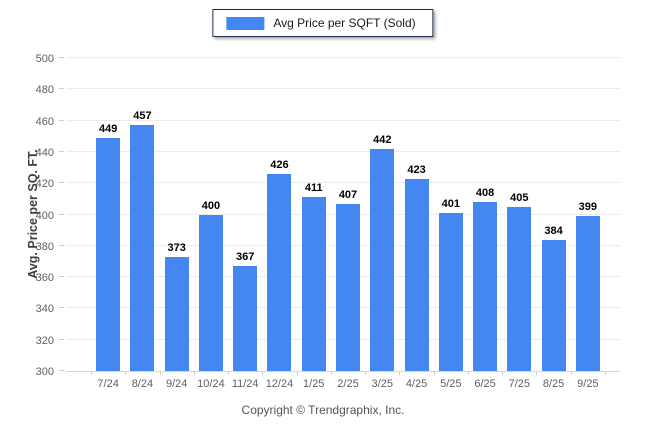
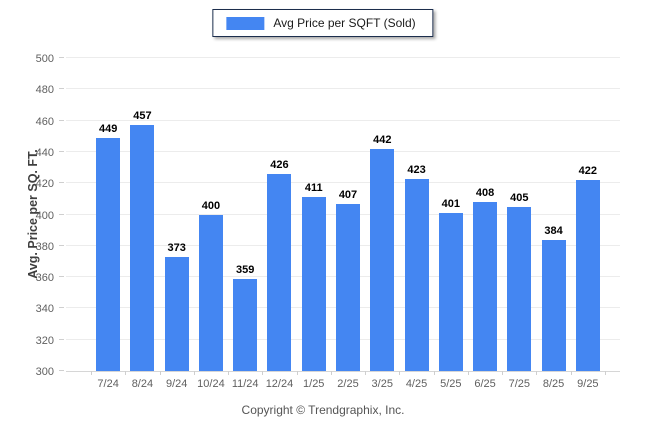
11/24: 367 -> 359
9/25: 399 -> 422
